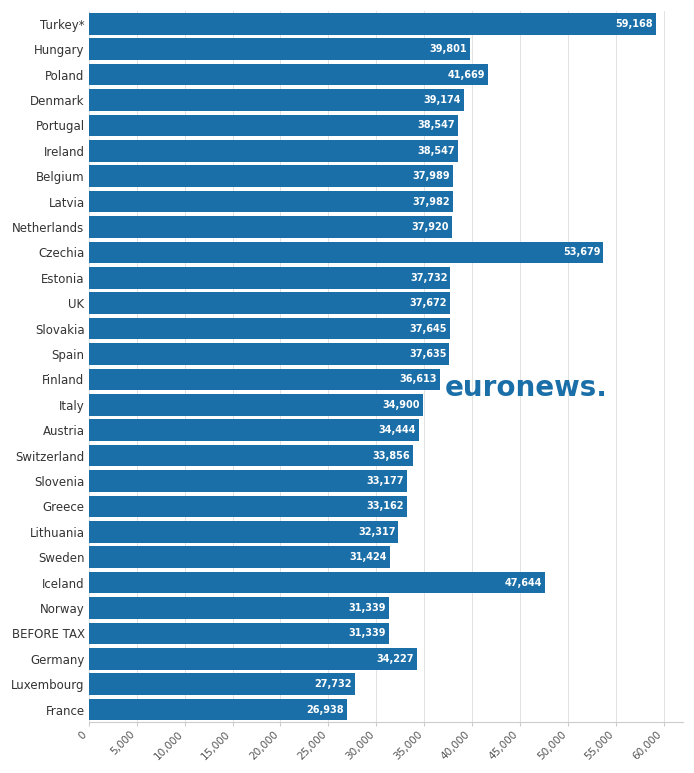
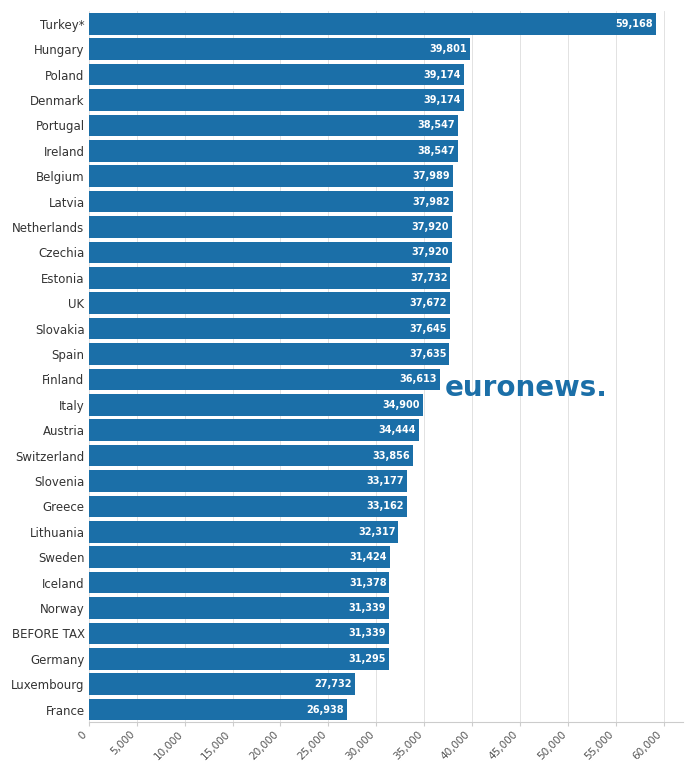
Poland: 41,669 -> 39,174
Czechia: 53,679 -> 37,920
Iceland: 47,644 -> 31,378
Germany: 34,227 -> 31,295
